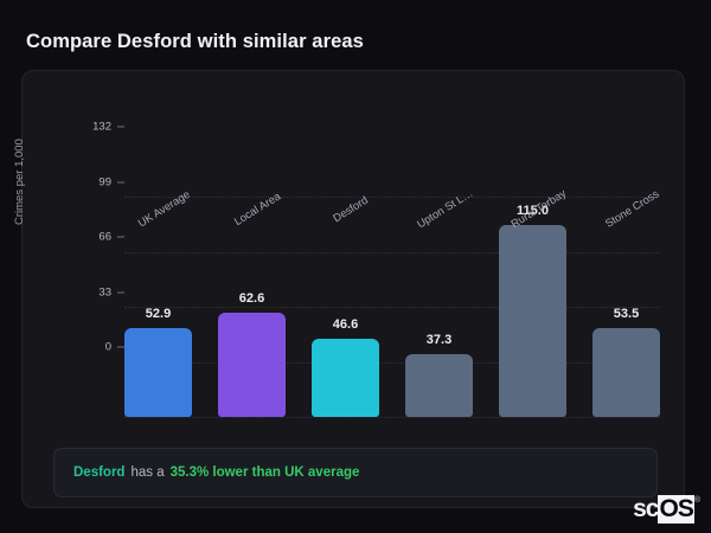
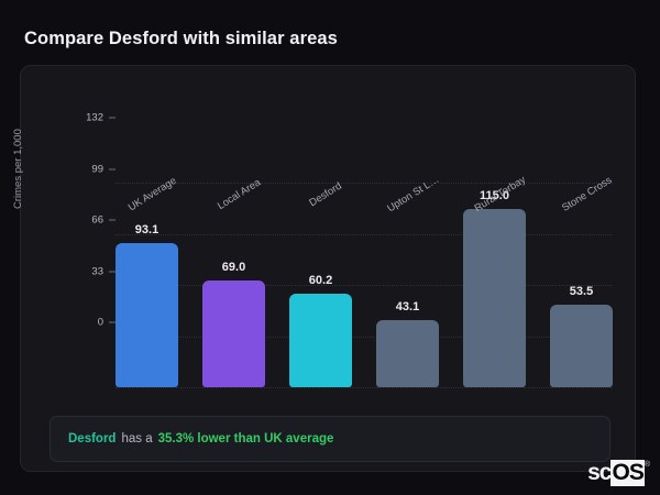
UK Average: 52.9 -> 93.1
Local Area: 62.6 -> 69.0
Desford: 46.6 -> 60.2
Upton St L…: 37.3 -> 43.1
